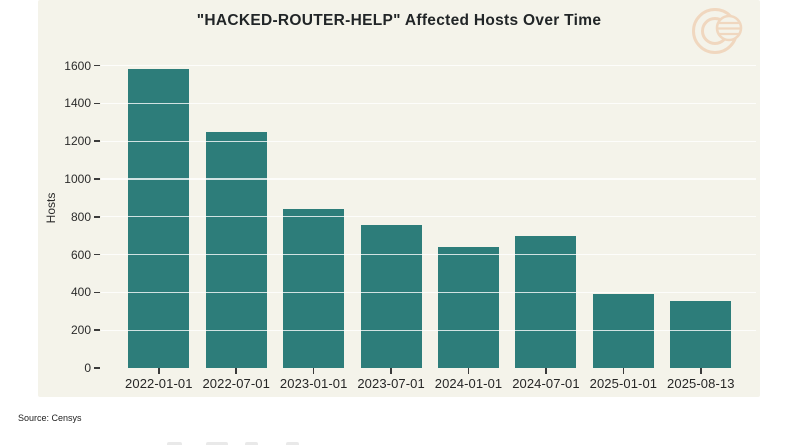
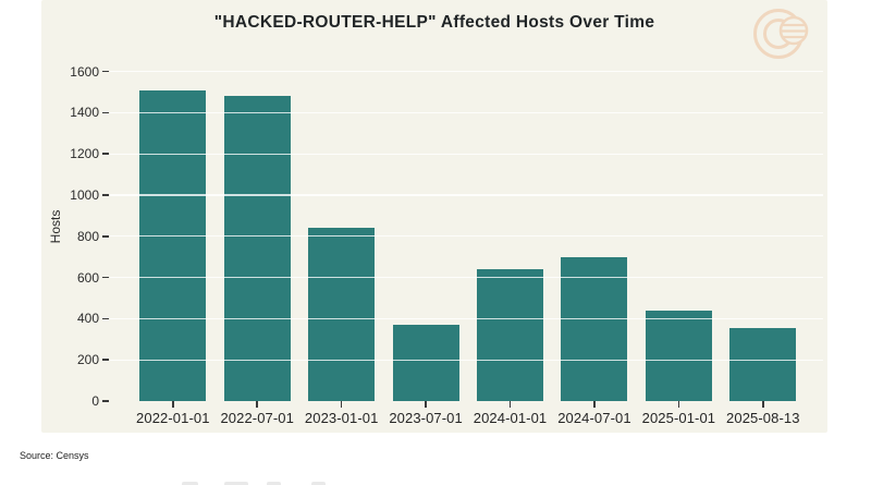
2022-01-01: 1580 -> 1510
2022-07-01: 1250 -> 1480
2023-07-01: 760 -> 370
2025-01-01: 390 -> 440
